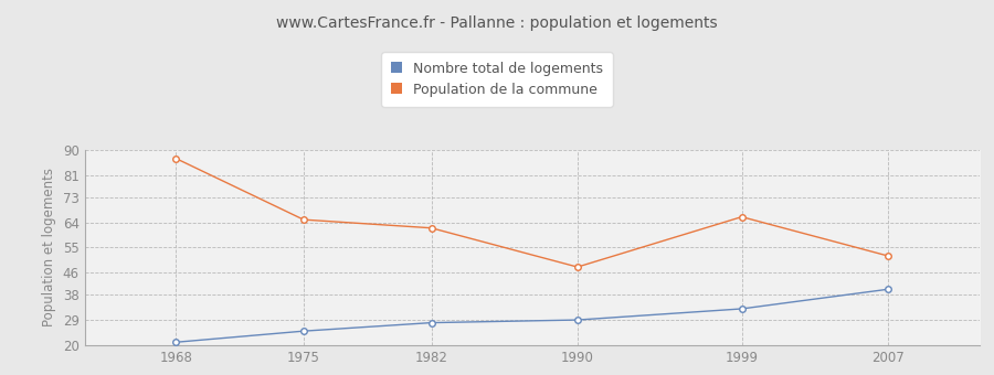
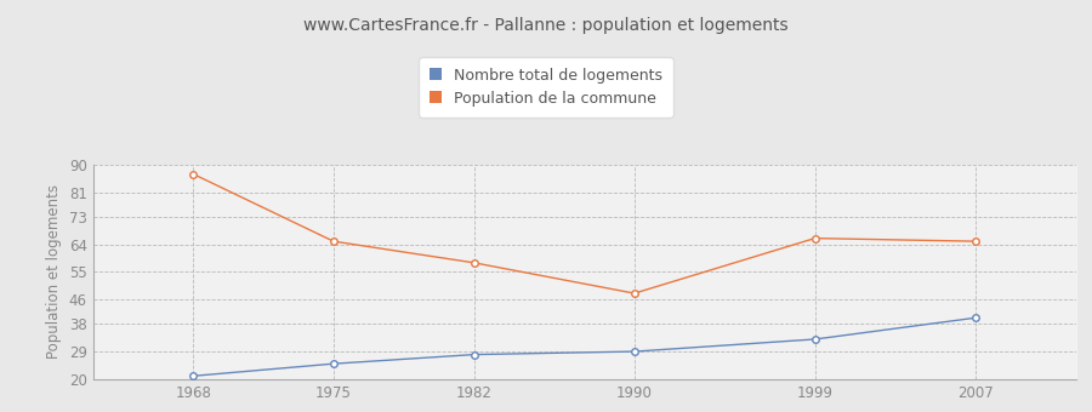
Population de la commune/1982: 62 -> 58
Population de la commune/2007: 52 -> 65
